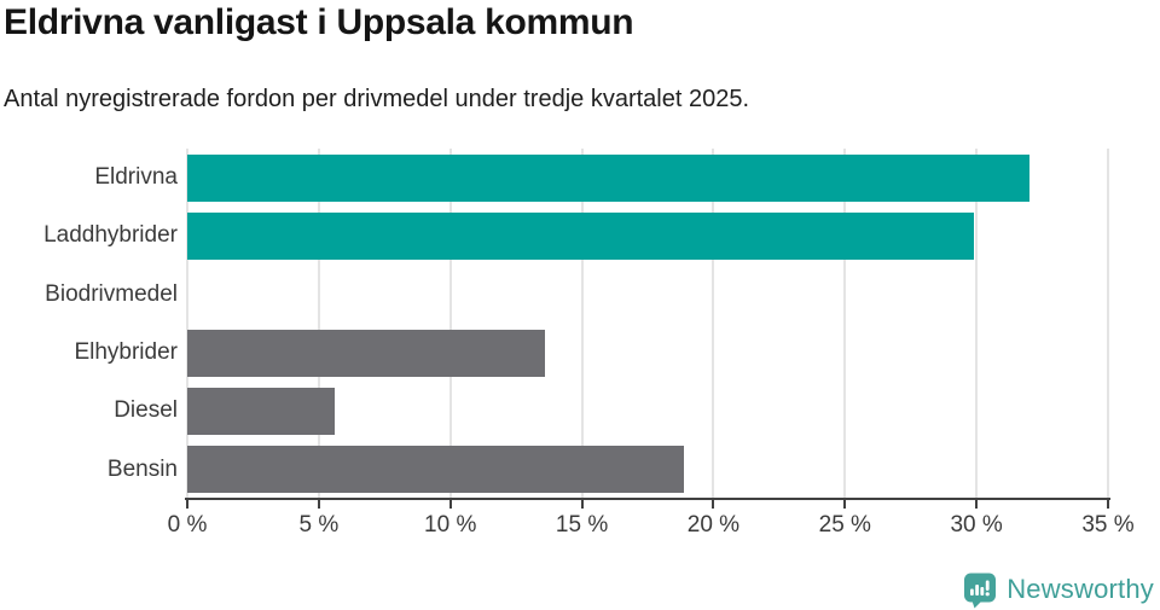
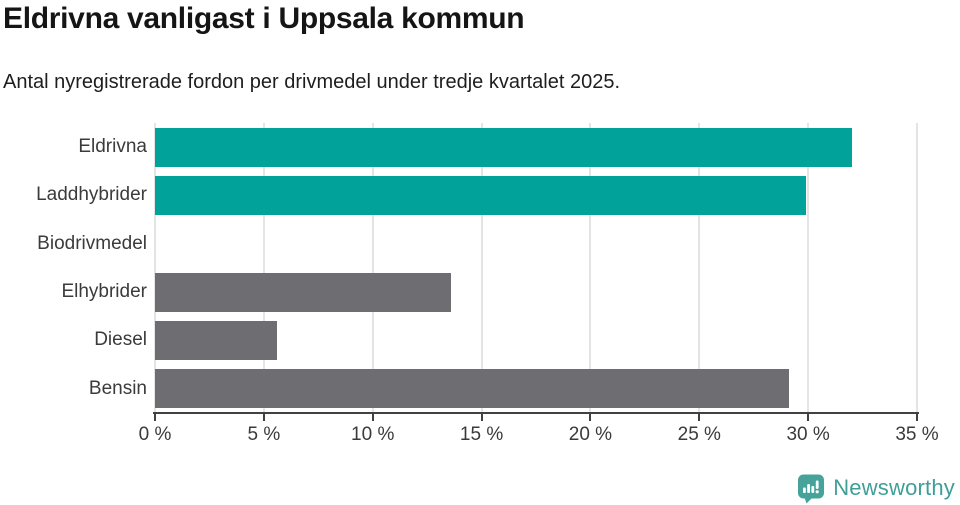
Bensin: 18.9% -> 29.1%
